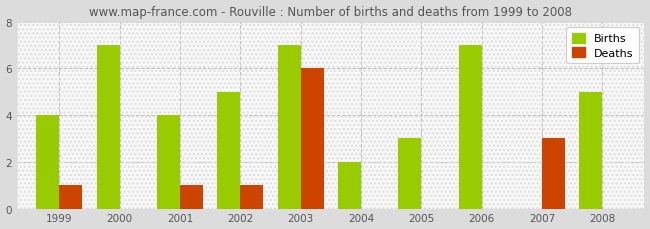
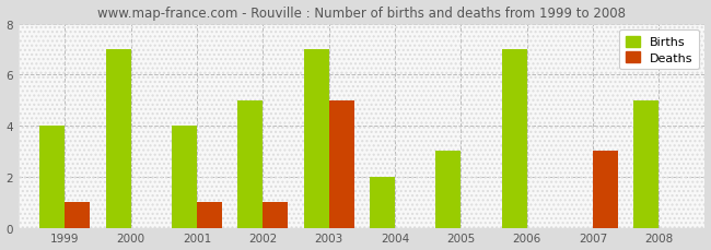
Deaths/2003: 6 -> 5
